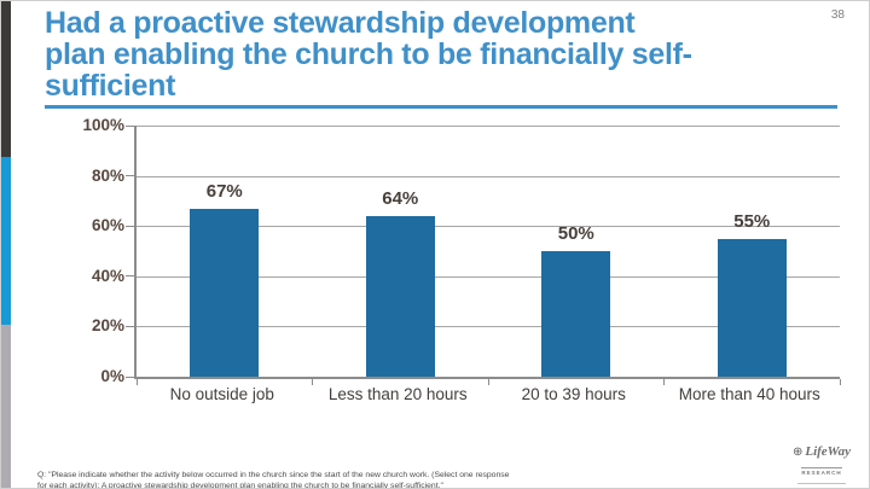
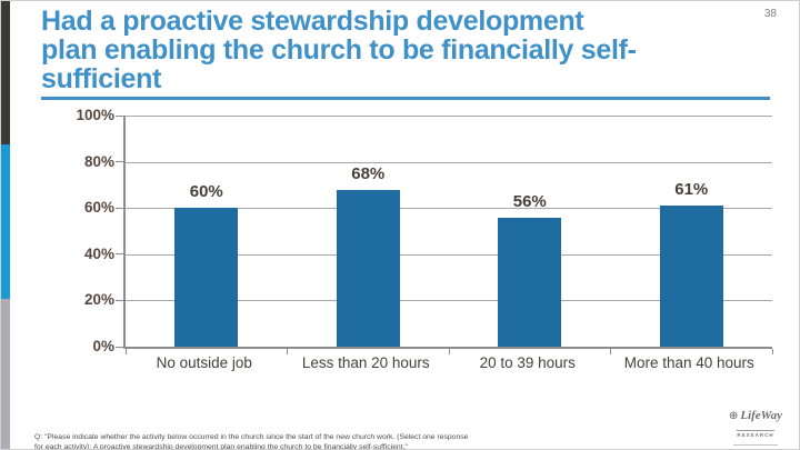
No outside job: 67% -> 60%
Less than 20 hours: 64% -> 68%
20 to 39 hours: 50% -> 56%
More than 40 hours: 55% -> 61%
